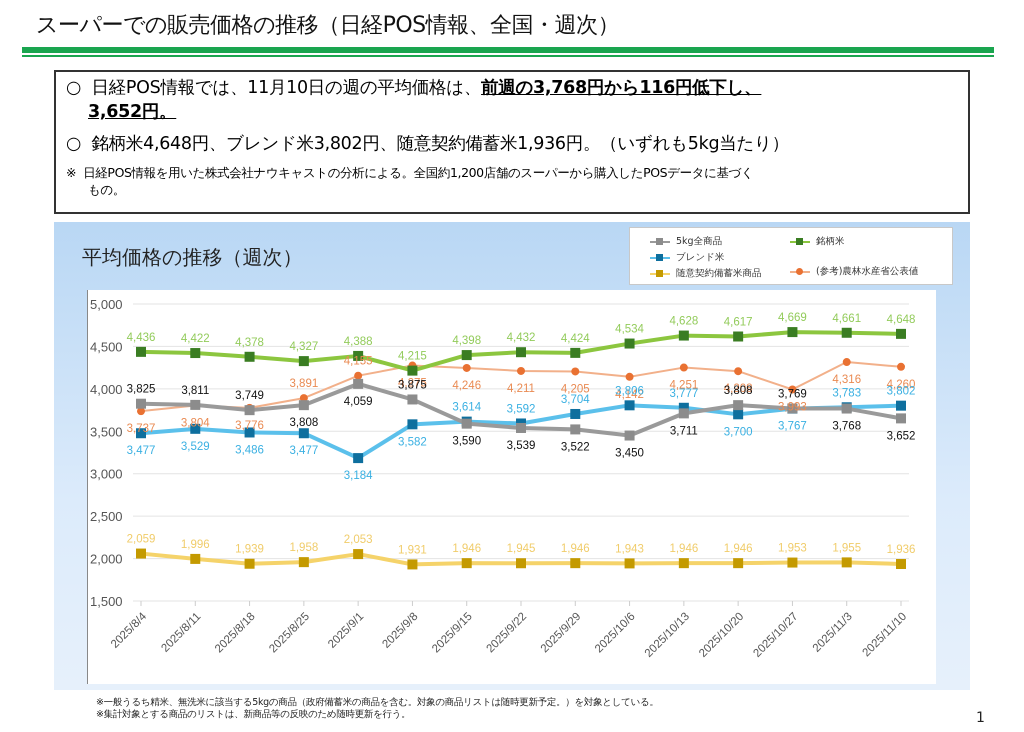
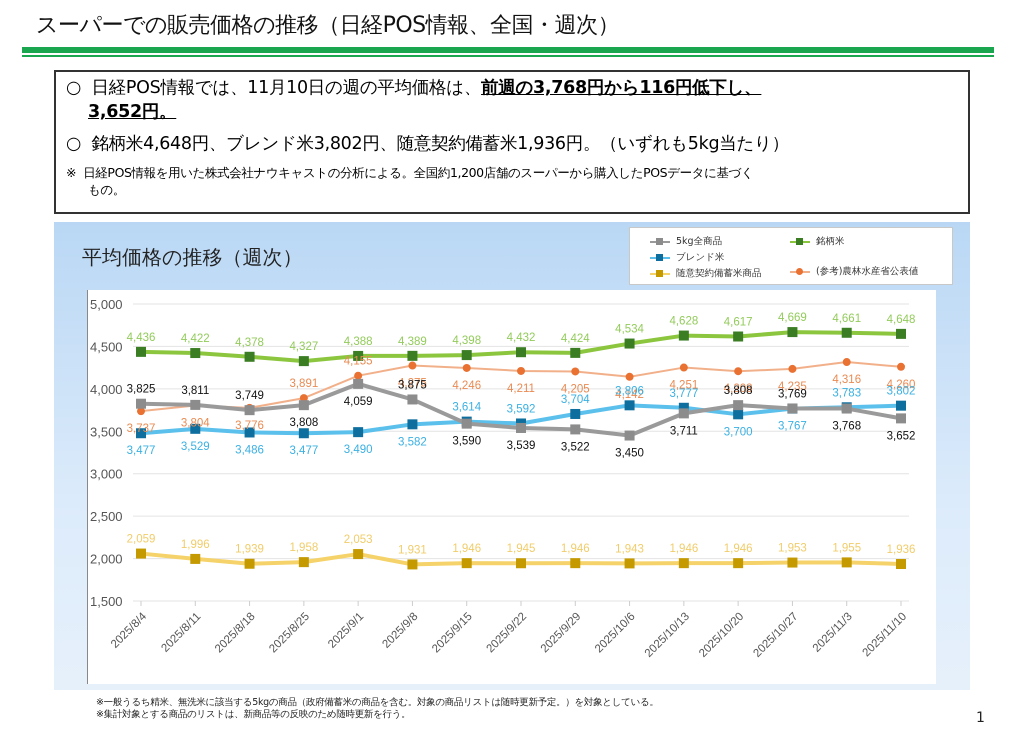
ブレンド米/2025/9/1: 3,184 -> 3,490
銘柄米/2025/9/8: 4,215 -> 4,389
(参考)農林水産省公表値/2025/10/27: 3,993 -> 4,235
